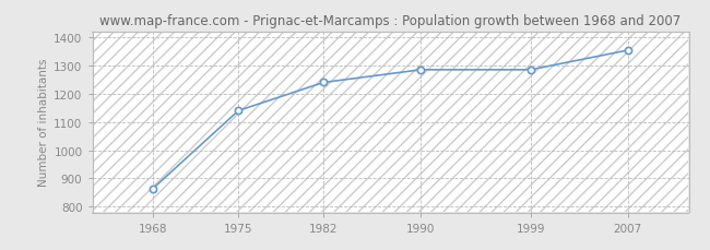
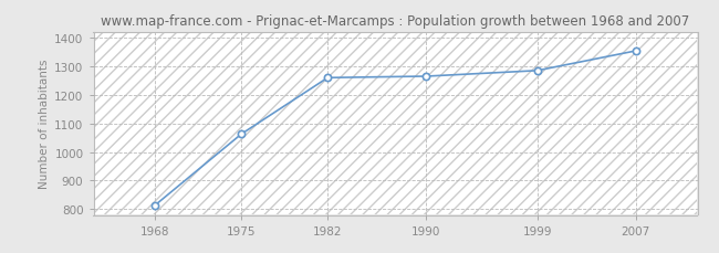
1968: 865 -> 814
1975: 1140 -> 1063
1982: 1240 -> 1260
1990: 1285 -> 1265
